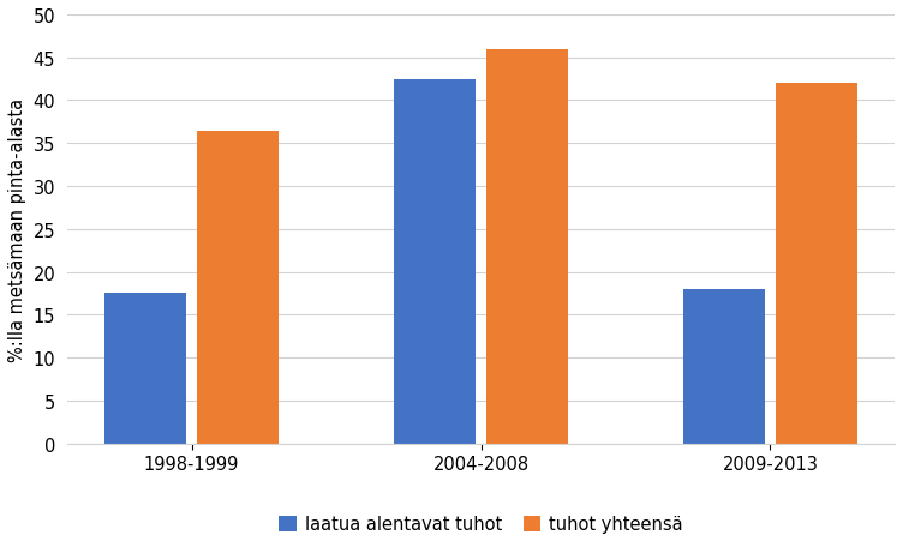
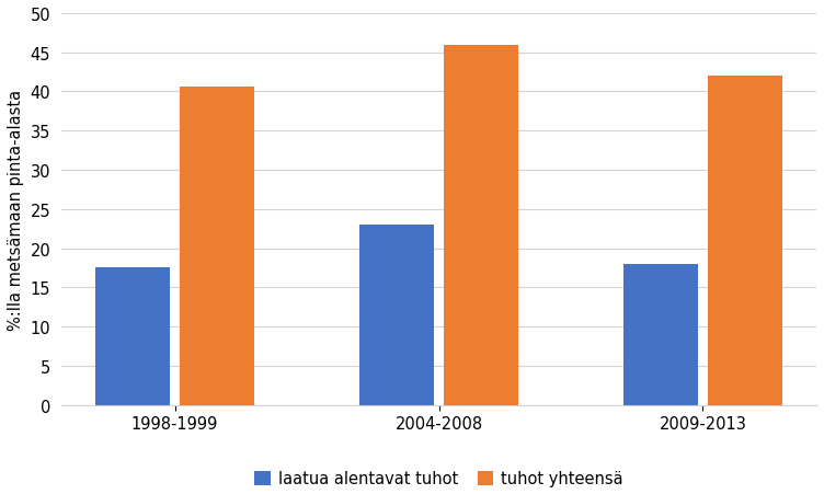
tuhot yhteensä/1998-1999: 36.4 -> 40.6
laatua alentavat tuhot/2004-2008: 42.4 -> 23.0
